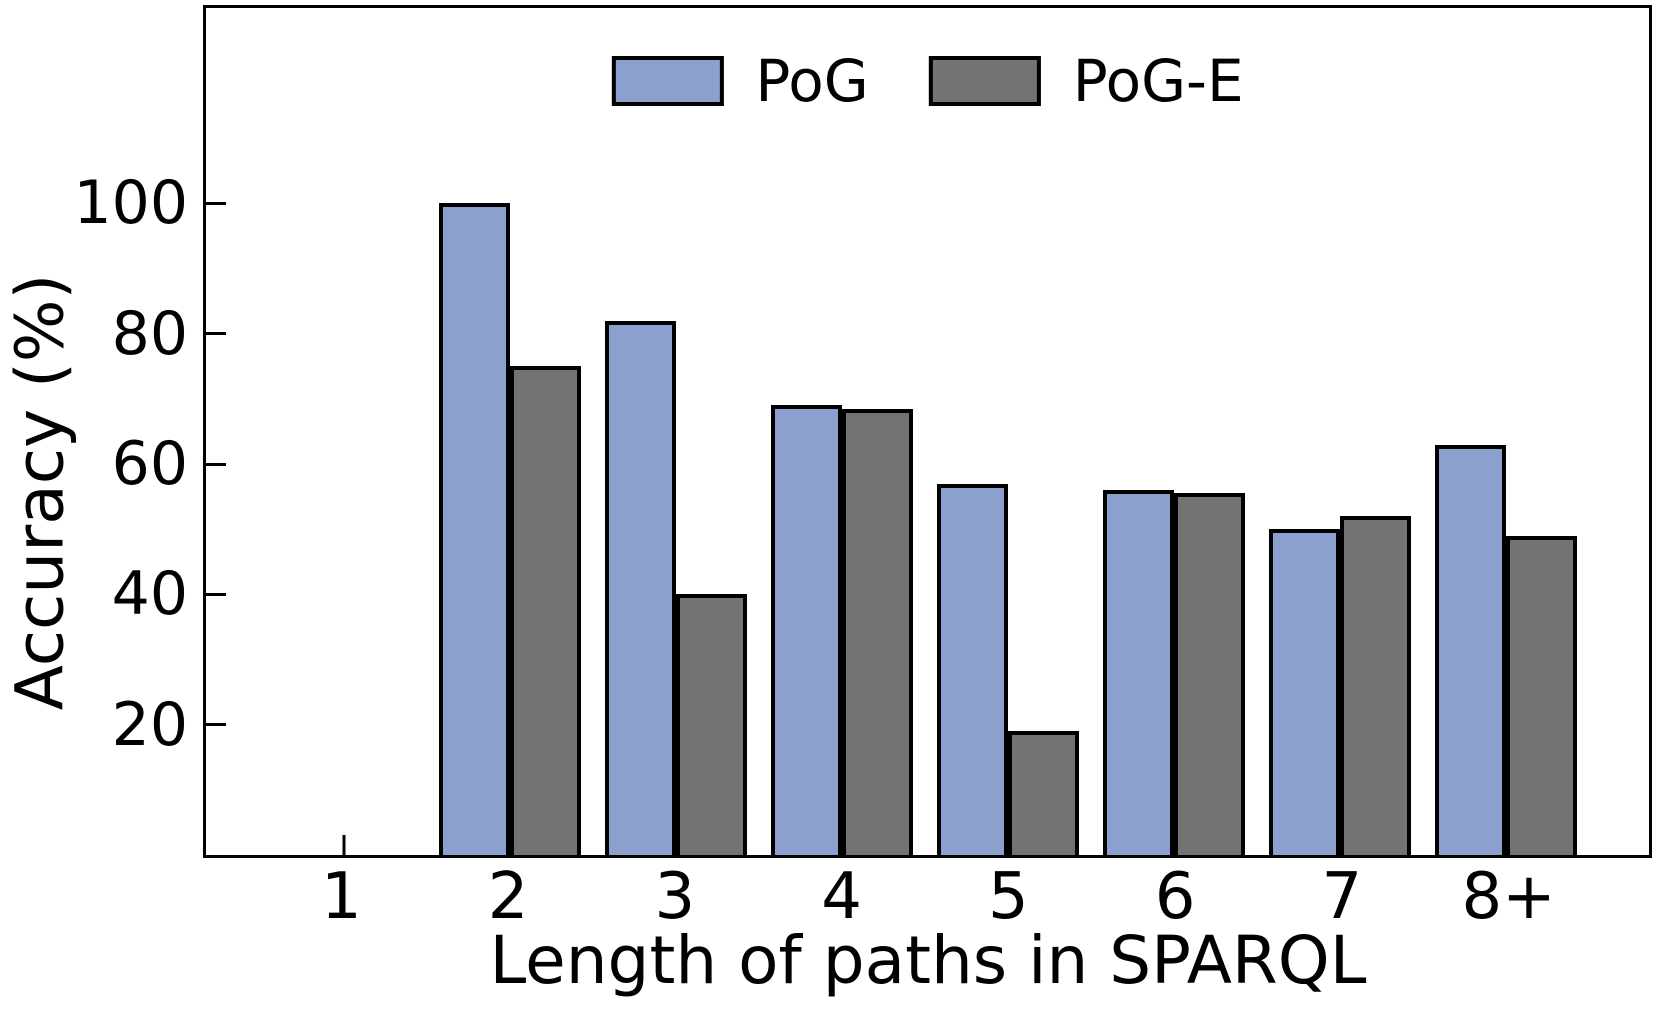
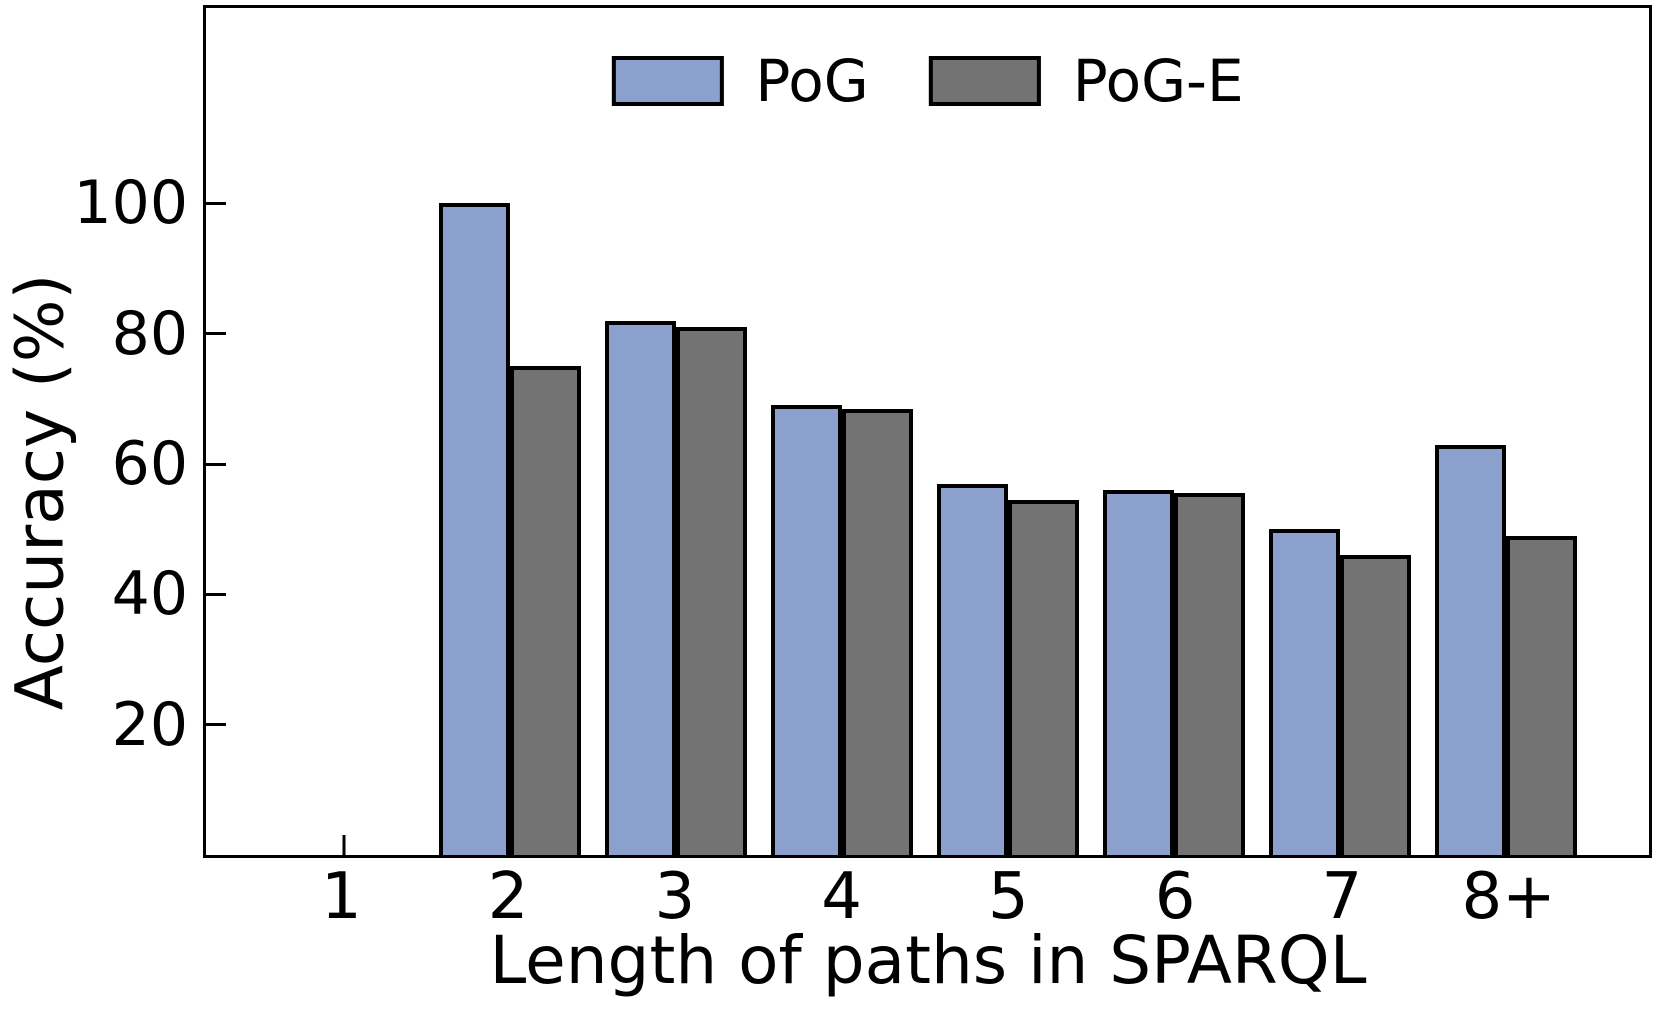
PoG-E/3: 40 -> 81
PoG-E/5: 19 -> 54
PoG-E/7: 52 -> 46
